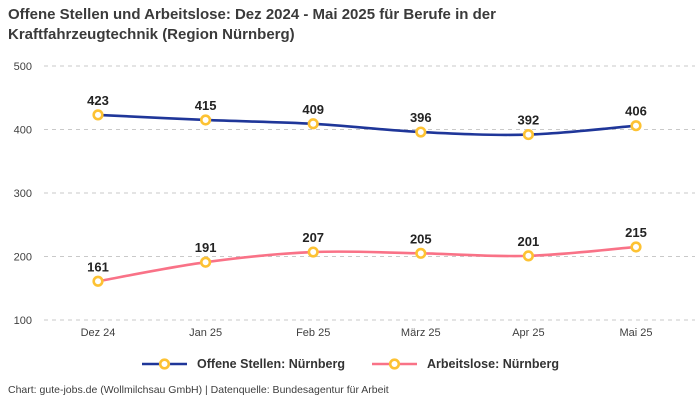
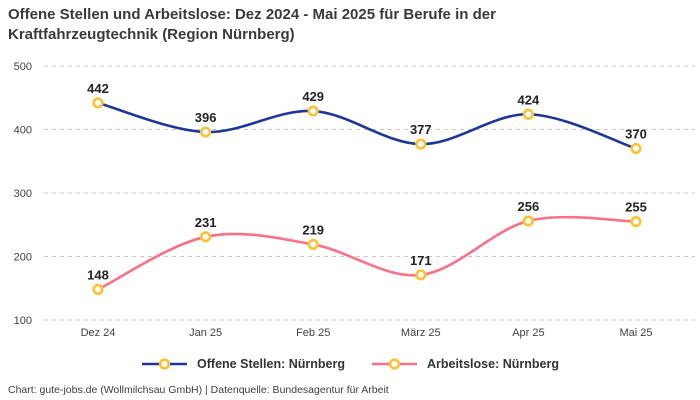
Offene Stellen: Nürnberg/Dez 24: 423 -> 442
Arbeitslose: Nürnberg/Dez 24: 161 -> 148
Offene Stellen: Nürnberg/Jan 25: 415 -> 396
Arbeitslose: Nürnberg/Jan 25: 191 -> 231
Offene Stellen: Nürnberg/Feb 25: 409 -> 429
Arbeitslose: Nürnberg/Feb 25: 207 -> 219
Offene Stellen: Nürnberg/März 25: 396 -> 377
Arbeitslose: Nürnberg/März 25: 205 -> 171
Offene Stellen: Nürnberg/Apr 25: 392 -> 424
Arbeitslose: Nürnberg/Apr 25: 201 -> 256
Offene Stellen: Nürnberg/Mai 25: 406 -> 370
Arbeitslose: Nürnberg/Mai 25: 215 -> 255
